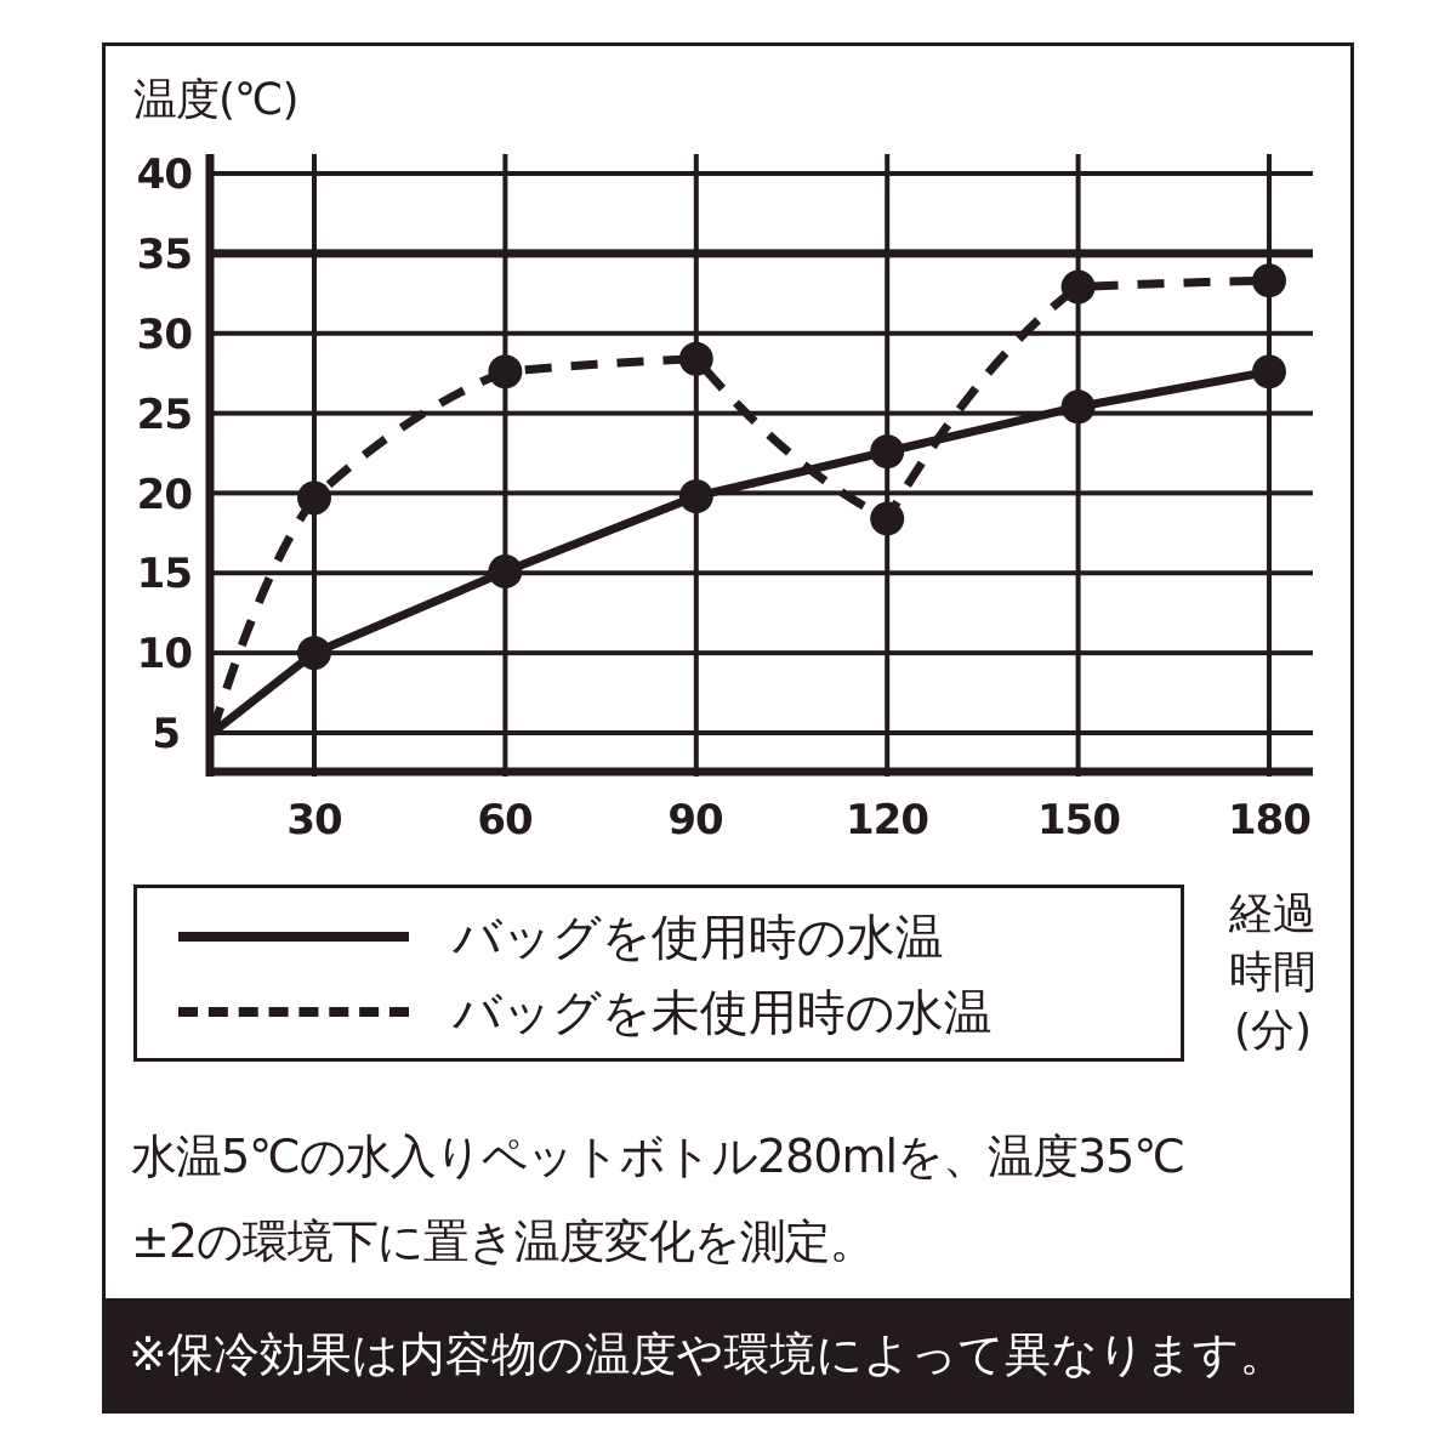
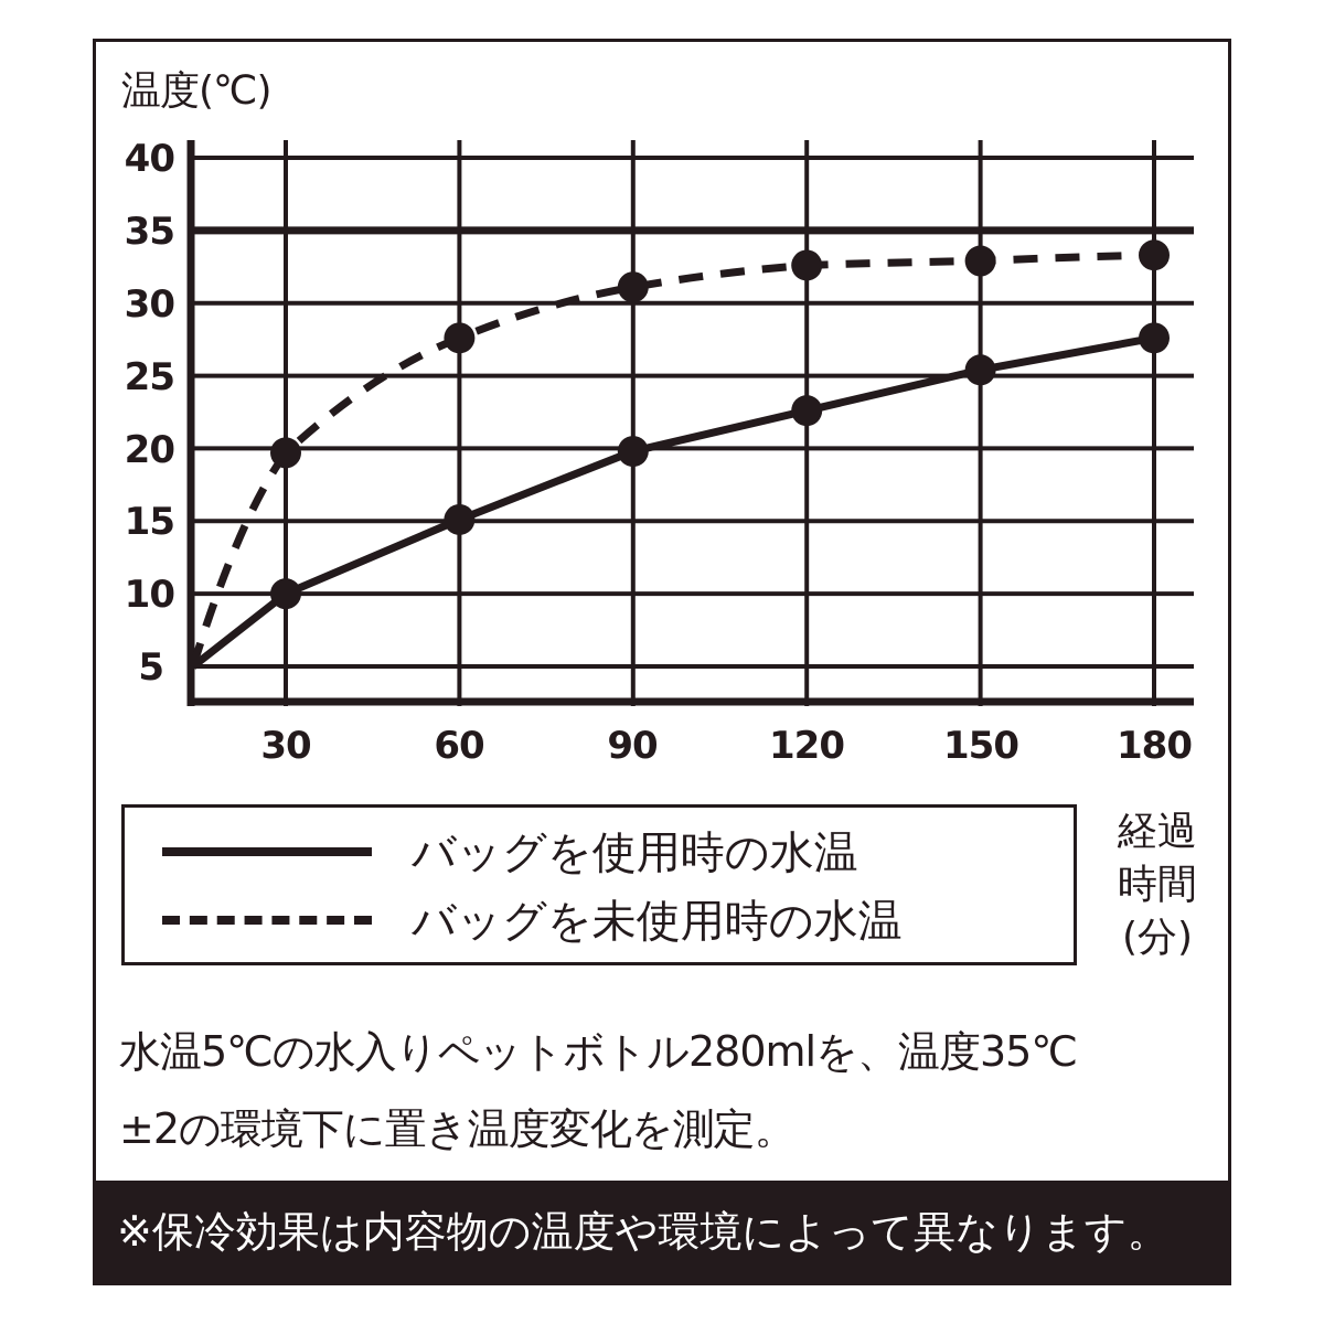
バッグを未使用時の水温/90: 28.4 -> 31.1
バッグを未使用時の水温/120: 18.4 -> 32.6
